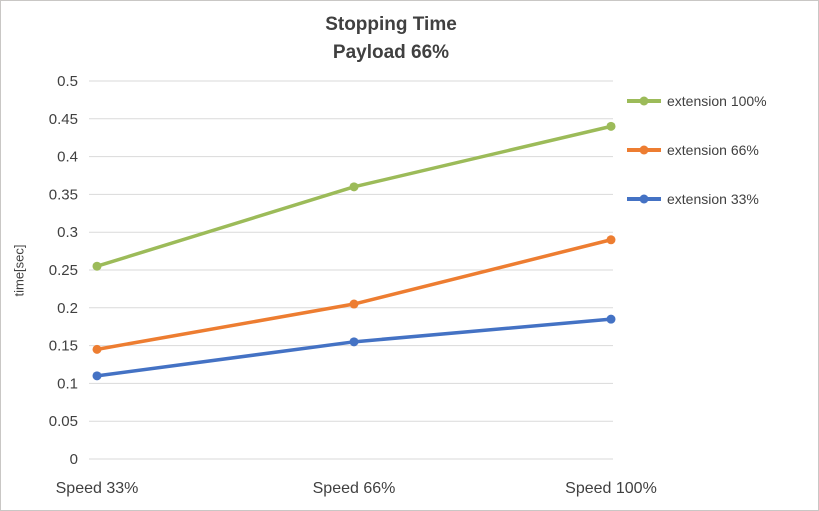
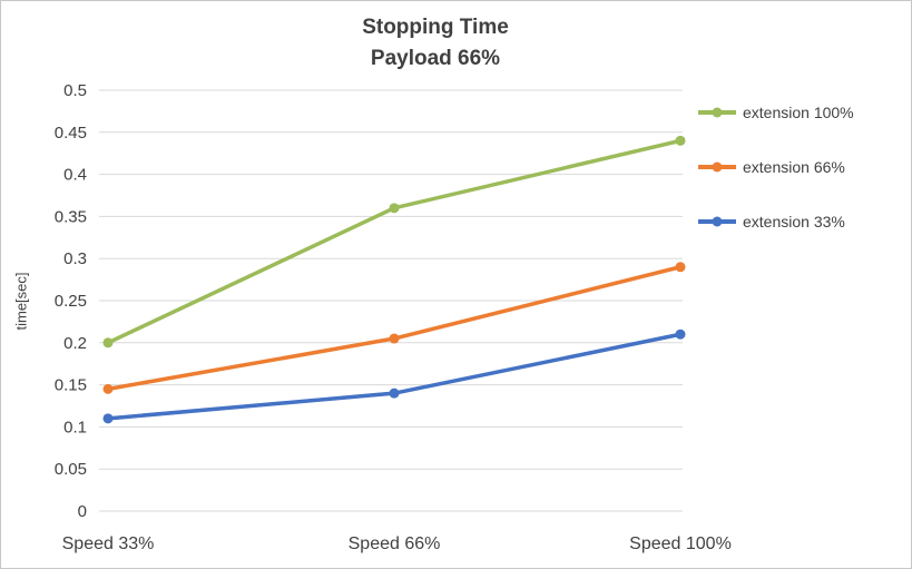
extension 100%/Speed 33%: 0.26 -> 0.20
extension 33%/Speed 66%: 0.15 -> 0.14
extension 33%/Speed 100%: 0.18 -> 0.21
